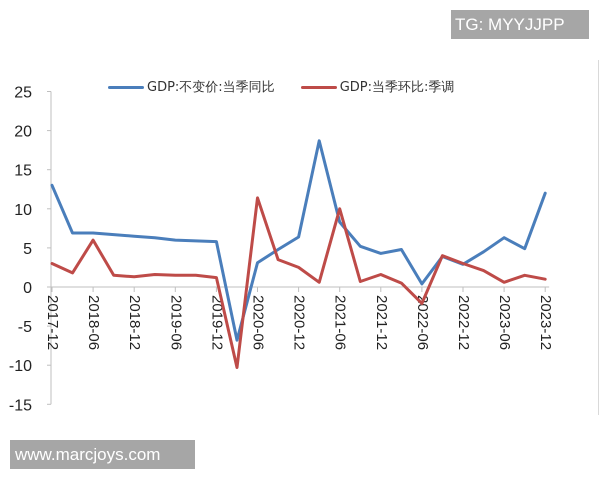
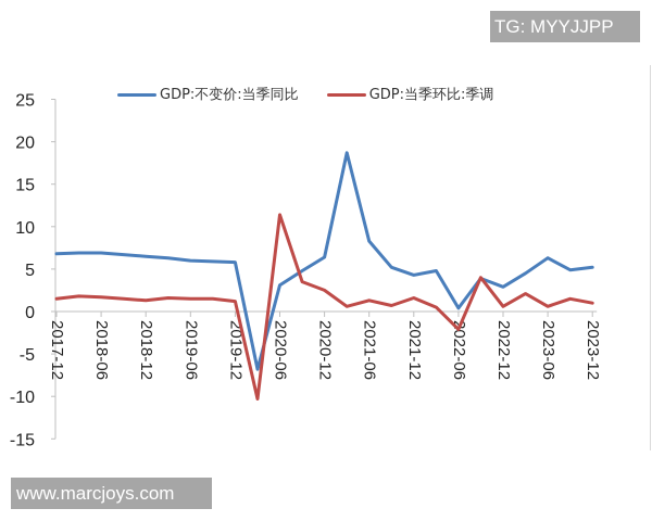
GDP:不变价:当季同比/2017-12: 13 -> 7
GDP:当季环比:季调/2017-12: 3 -> 2
GDP:当季环比:季调/2018-06: 6 -> 2
GDP:当季环比:季调/2021-06: 10 -> 1
GDP:当季环比:季调/2022-12: 3 -> 1
GDP:不变价:当季同比/2023-12: 12 -> 5
